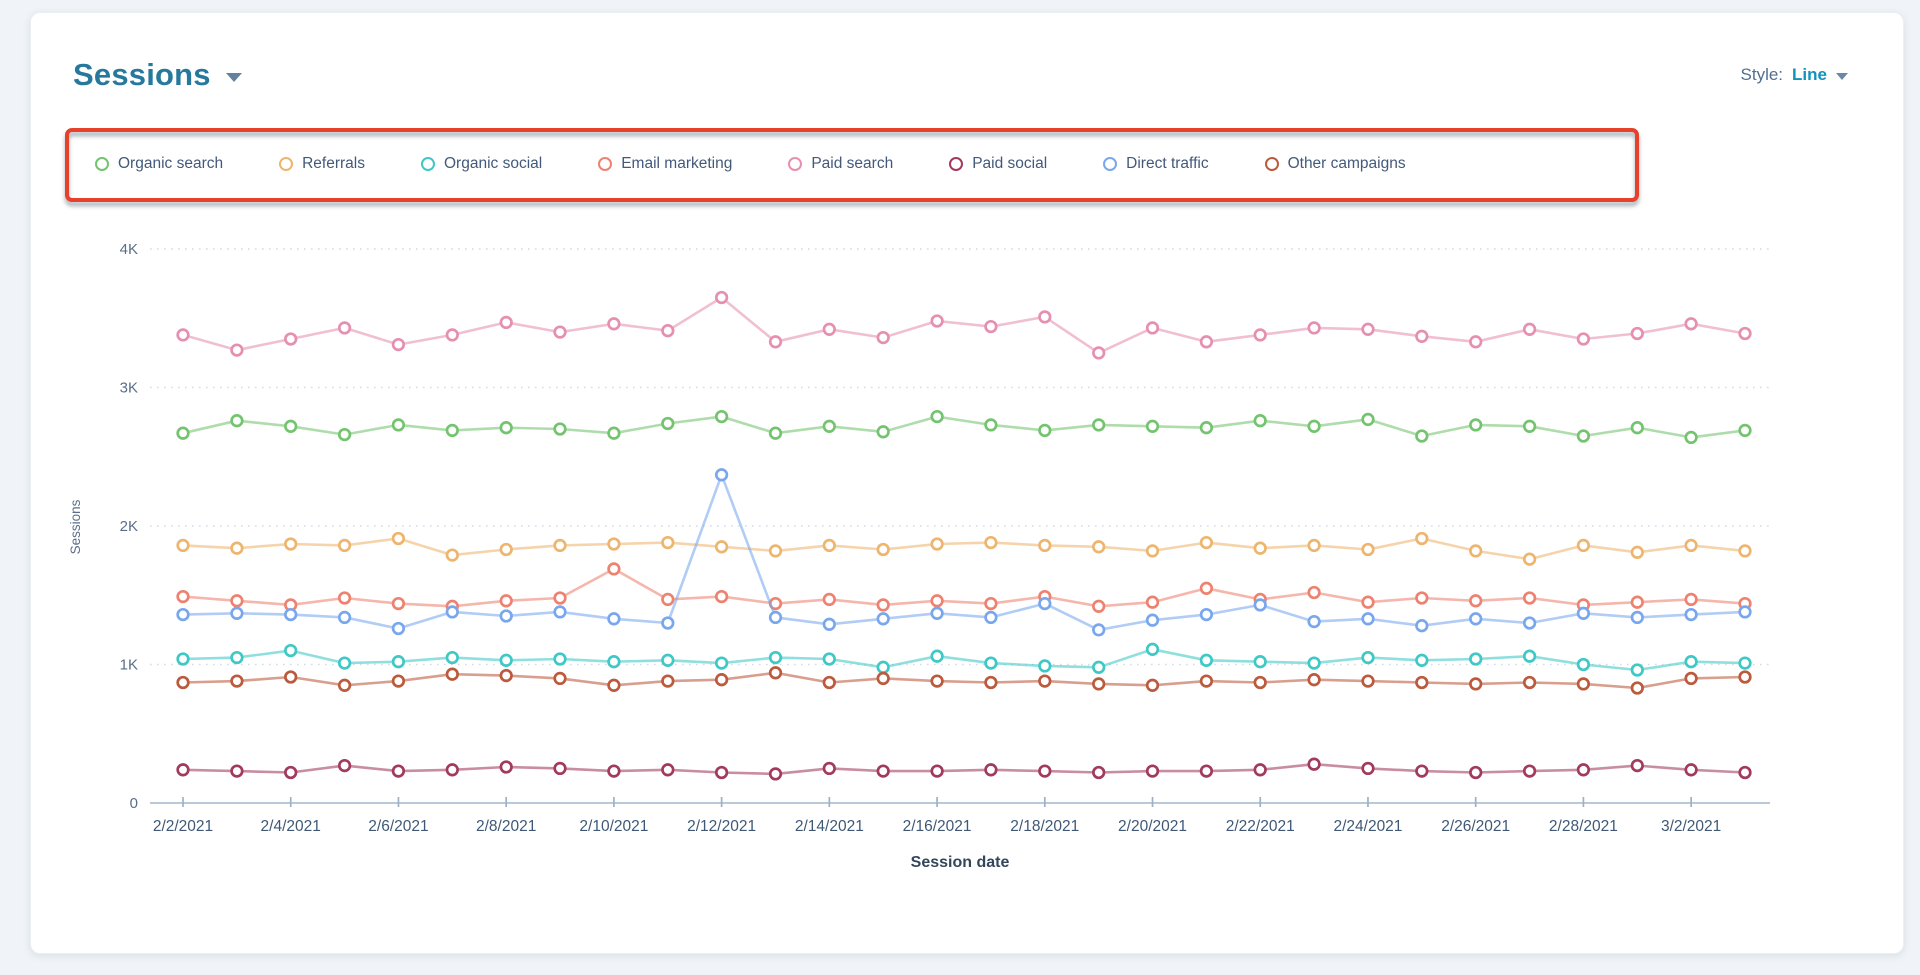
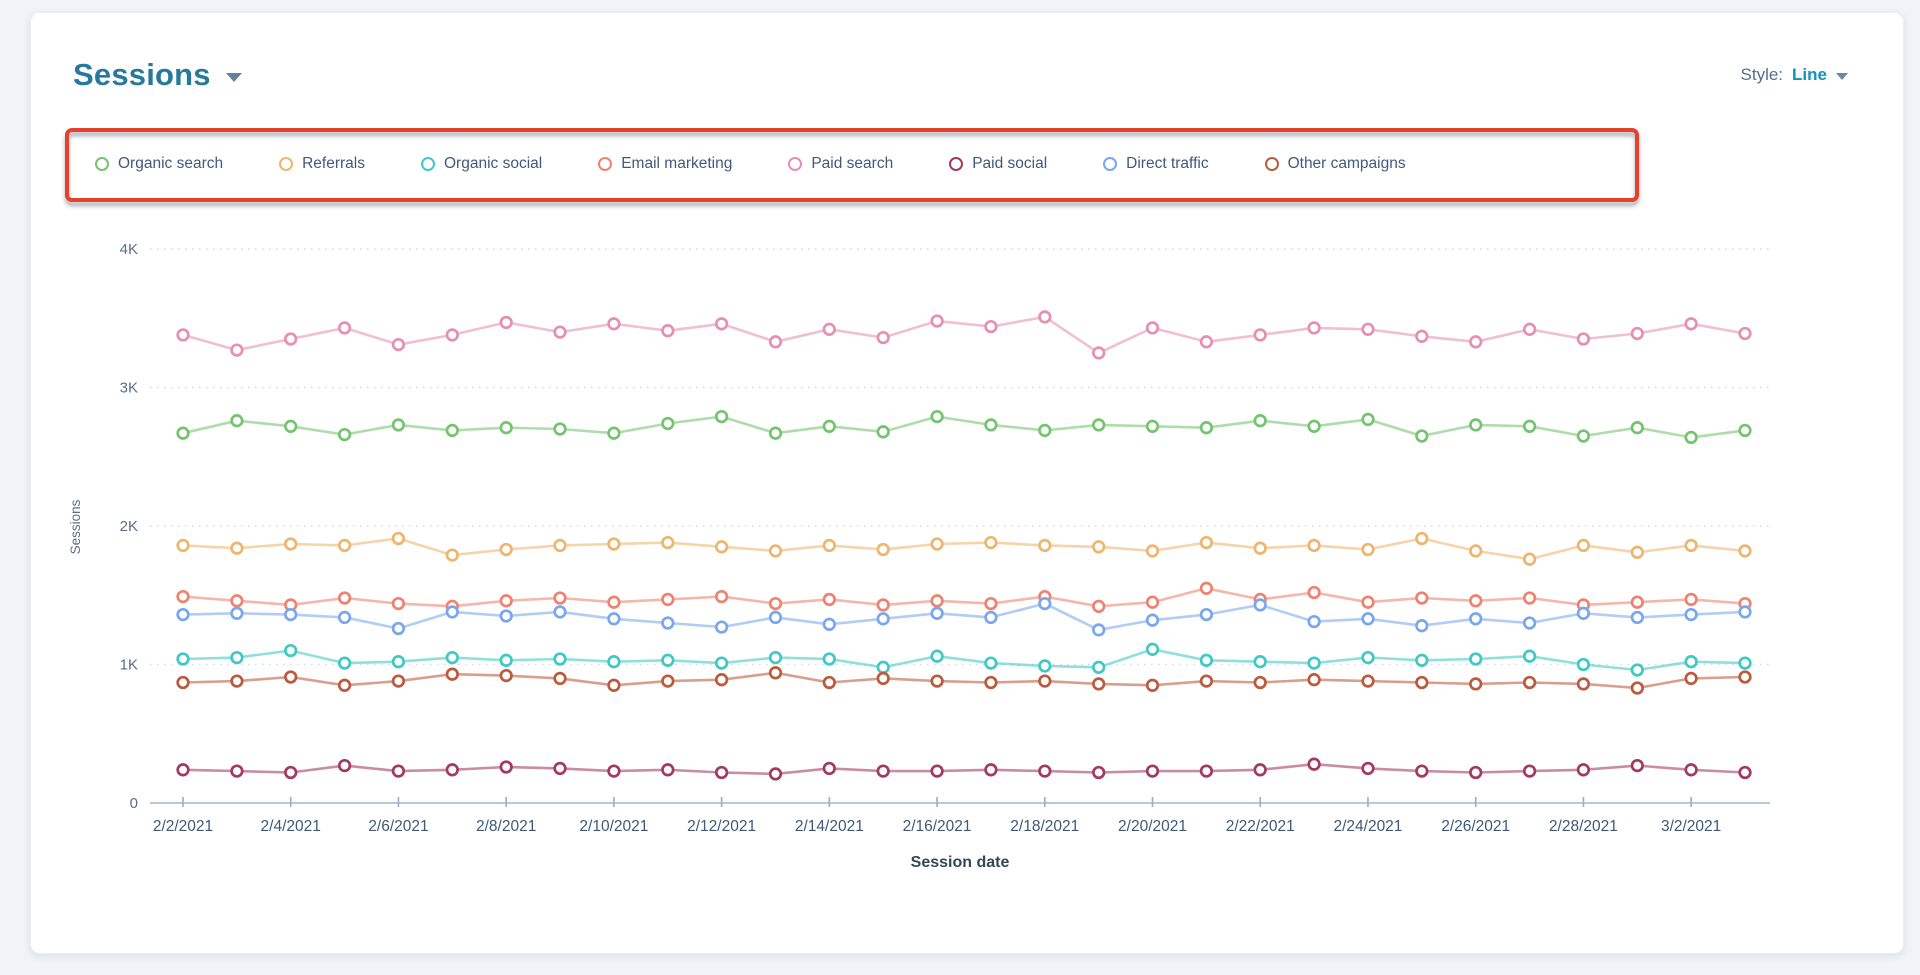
Email marketing/2/10/2021: 1.69K -> 1.45K
Paid search/2/12/2021: 3.65K -> 3.46K
Direct traffic/2/12/2021: 2.37K -> 1.27K
